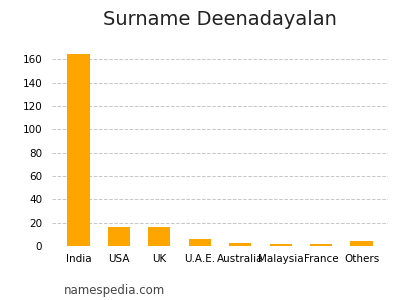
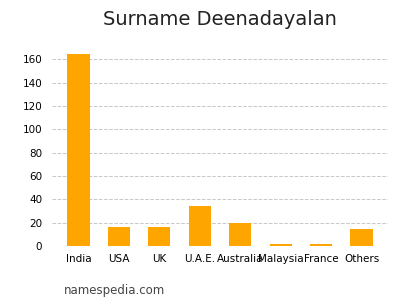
U.A.E.: 6 -> 34
Australia: 3 -> 20
Others: 4 -> 15
